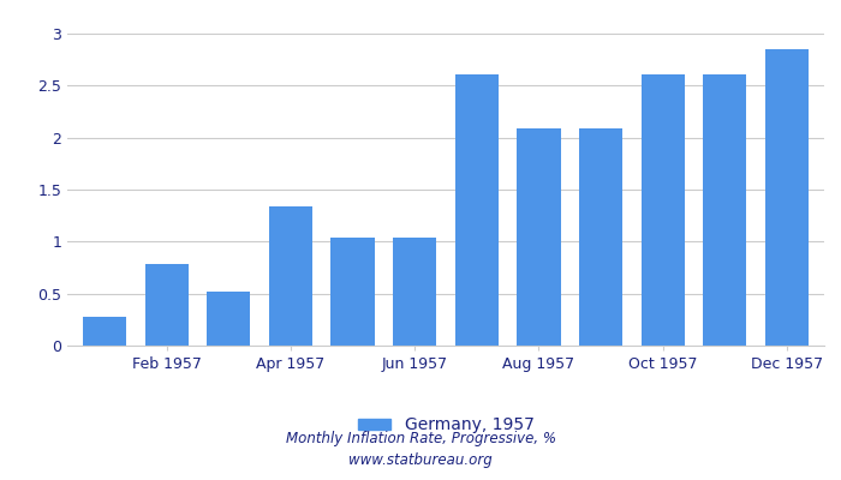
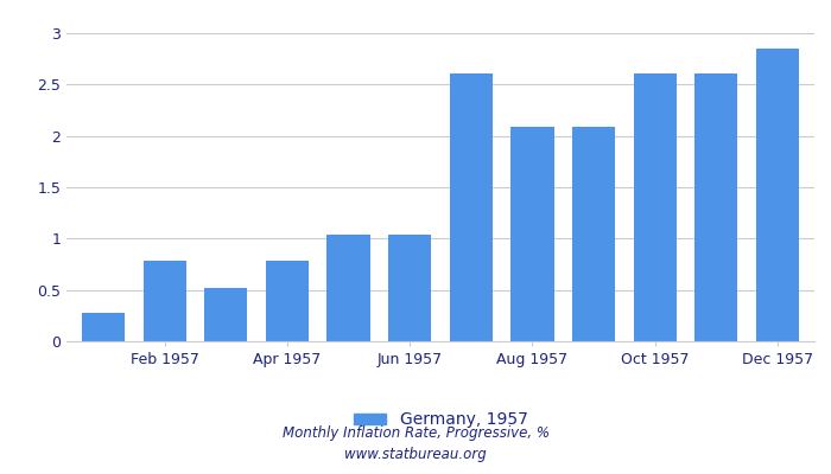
Apr 1957: 1.34 -> 0.78
